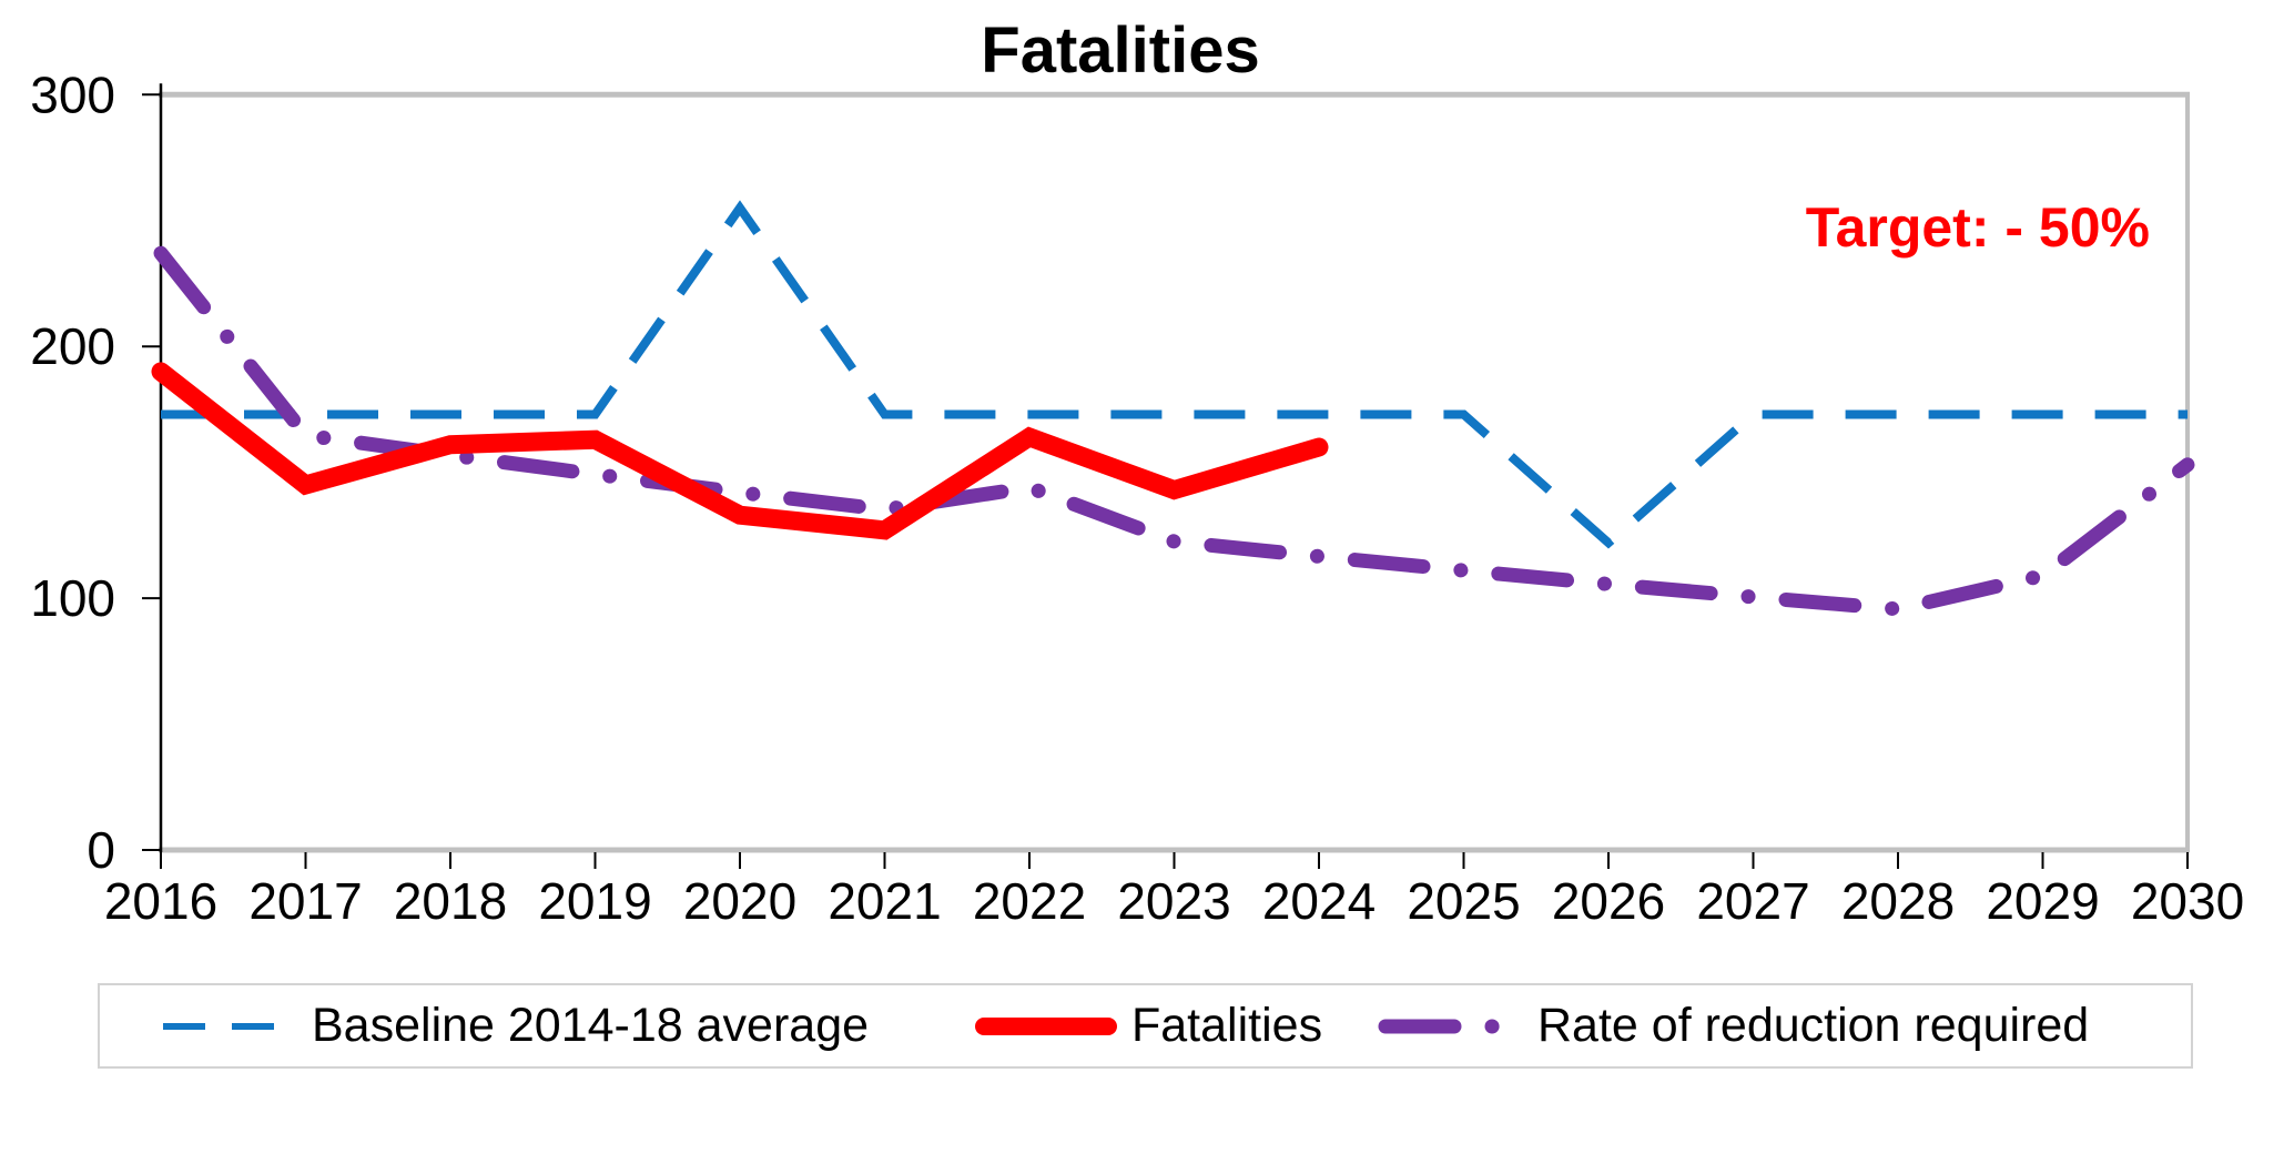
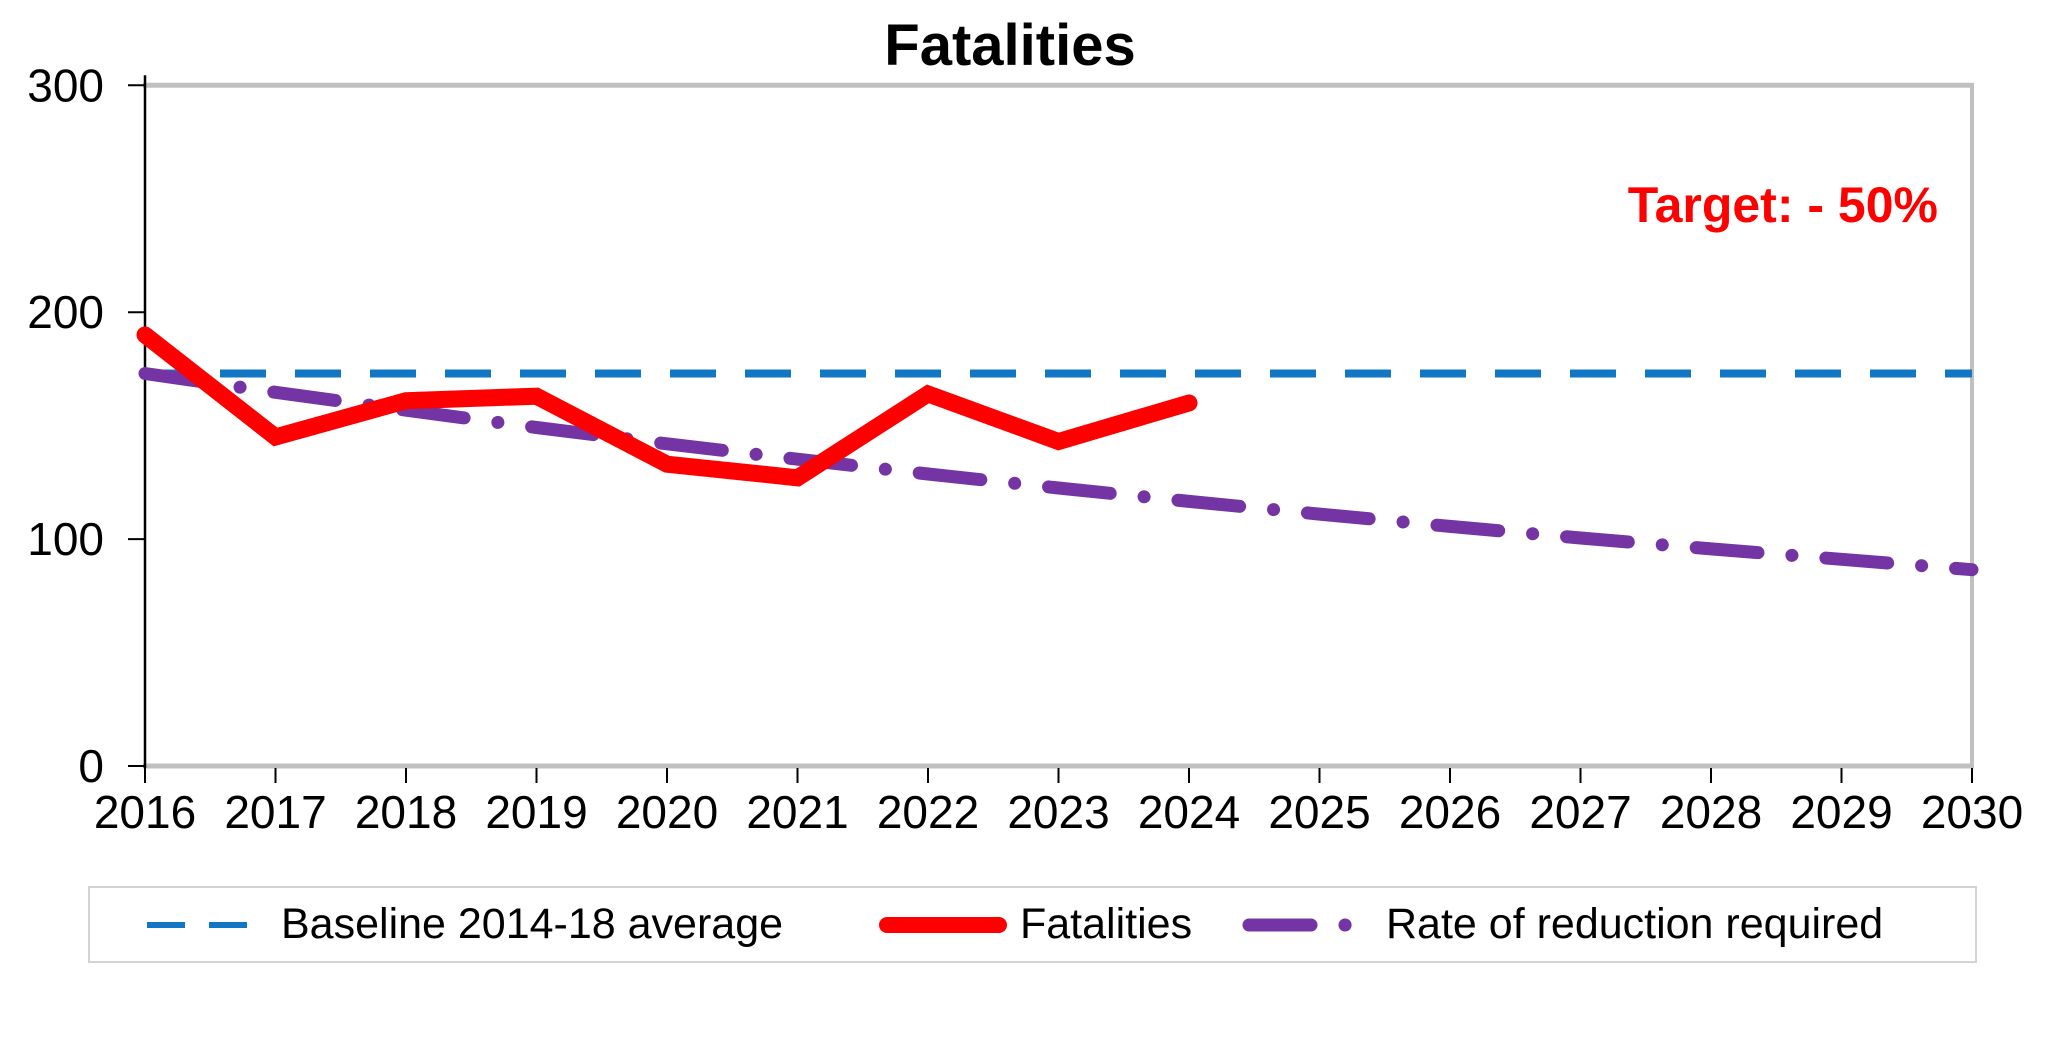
Rate of reduction required/2016: 237 -> 173
Baseline 2014-18 average/2020: 255 -> 173
Rate of reduction required/2022: 144 -> 129
Baseline 2014-18 average/2026: 122 -> 173
Rate of reduction required/2029: 109 -> 91
Rate of reduction required/2030: 153 -> 86
